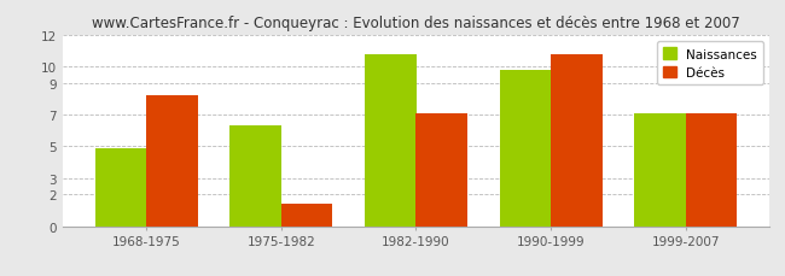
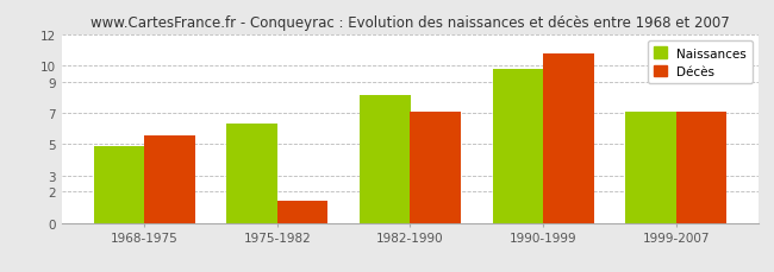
Décès/1968-1975: 8.2 -> 5.6
Naissances/1982-1990: 10.8 -> 8.1
